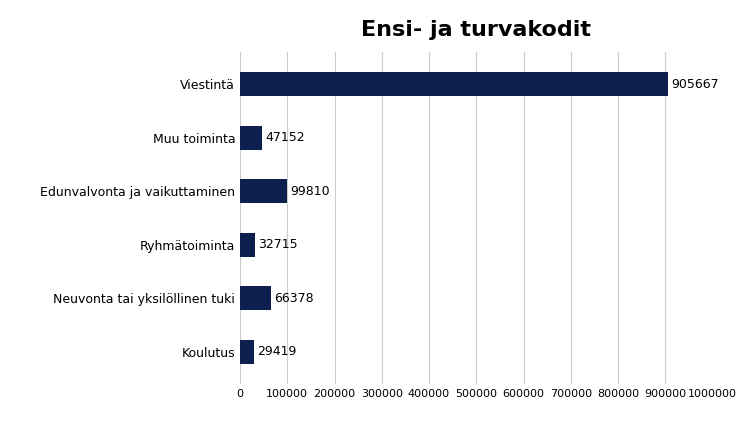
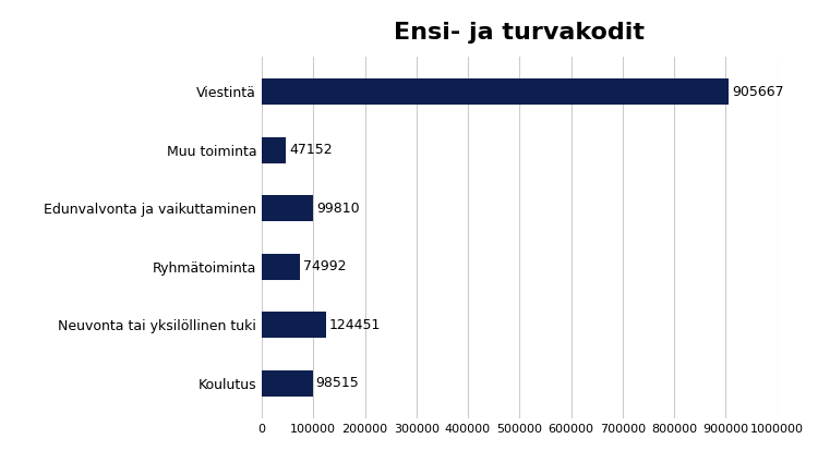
Ryhmätoiminta: 32715 -> 74992
Neuvonta tai yksilöllinen tuki: 66378 -> 124451
Koulutus: 29419 -> 98515
